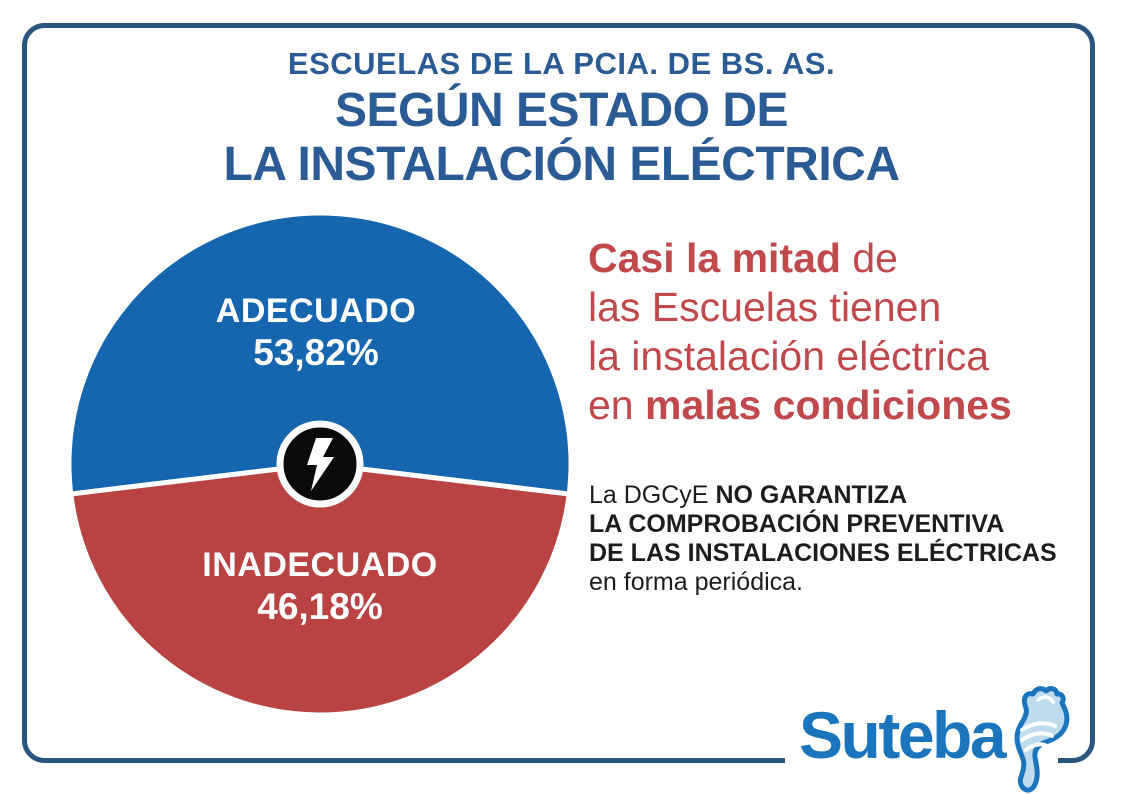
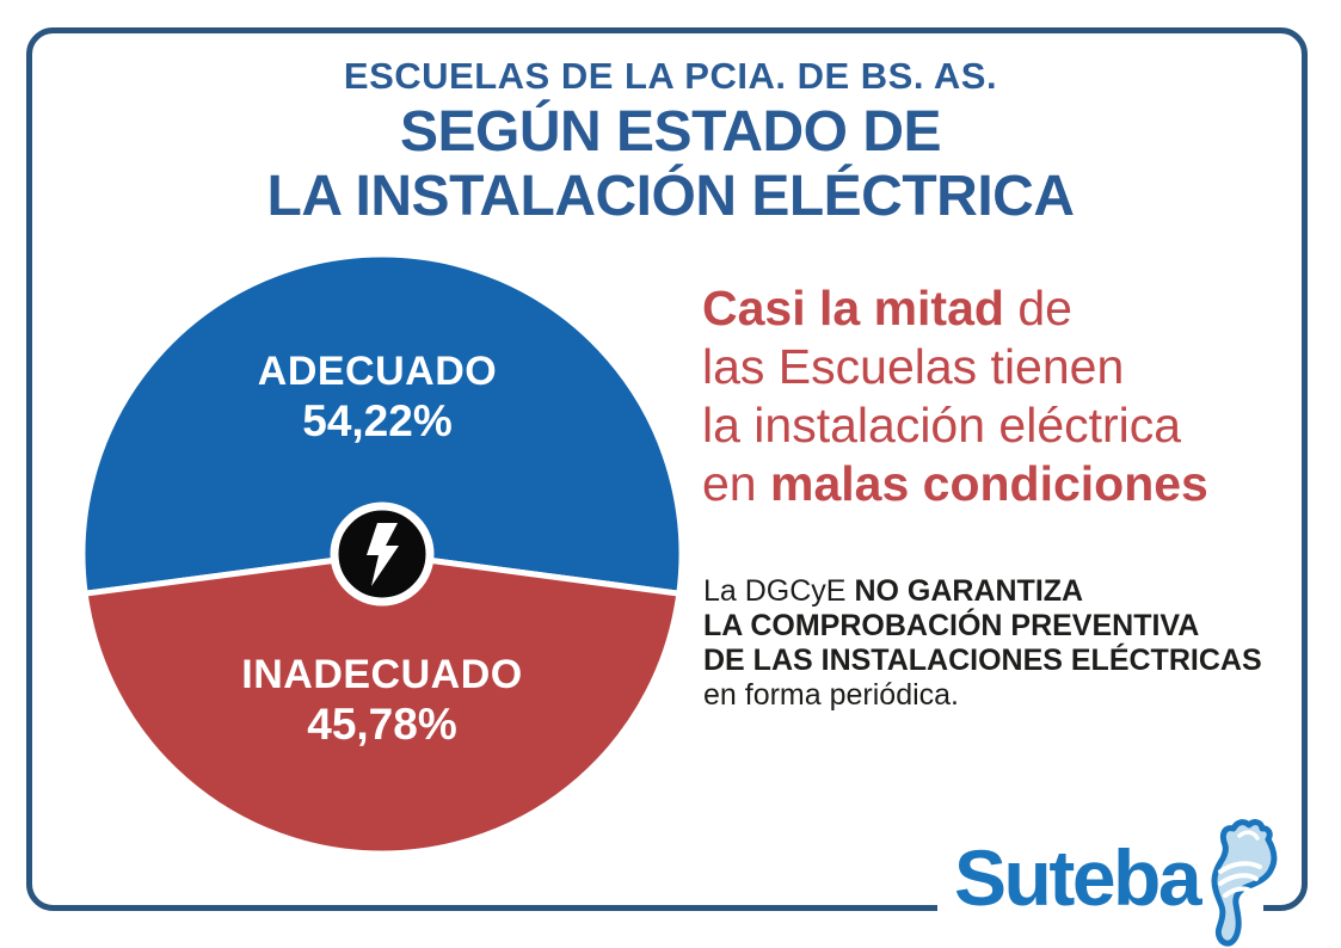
ADECUADO: 53,82% -> 54,22%
INADECUADO: 46,18% -> 45,78%
